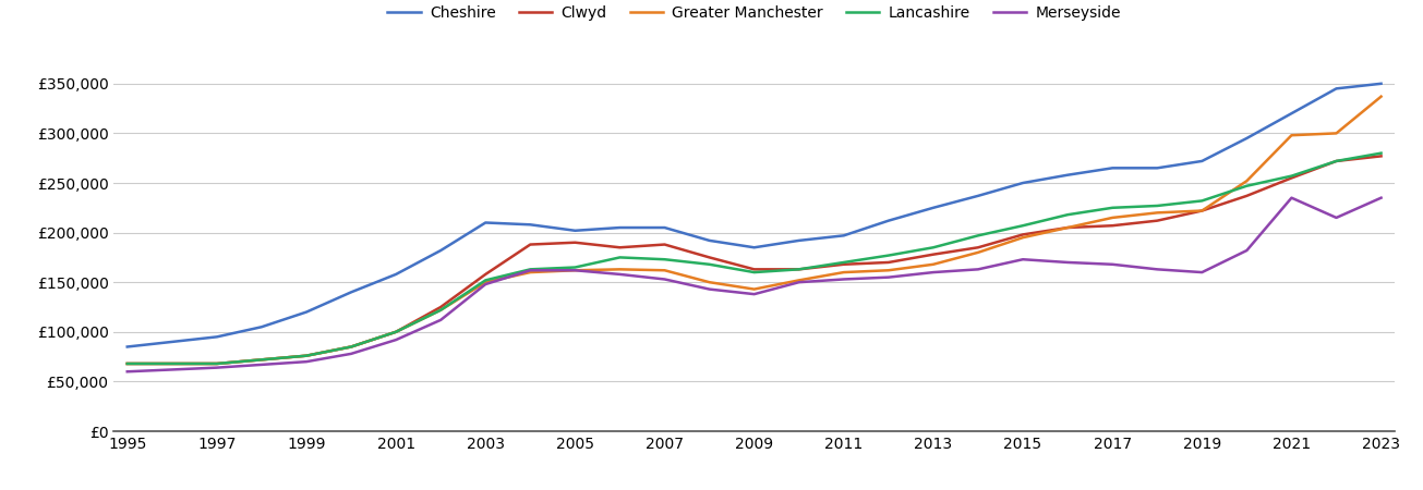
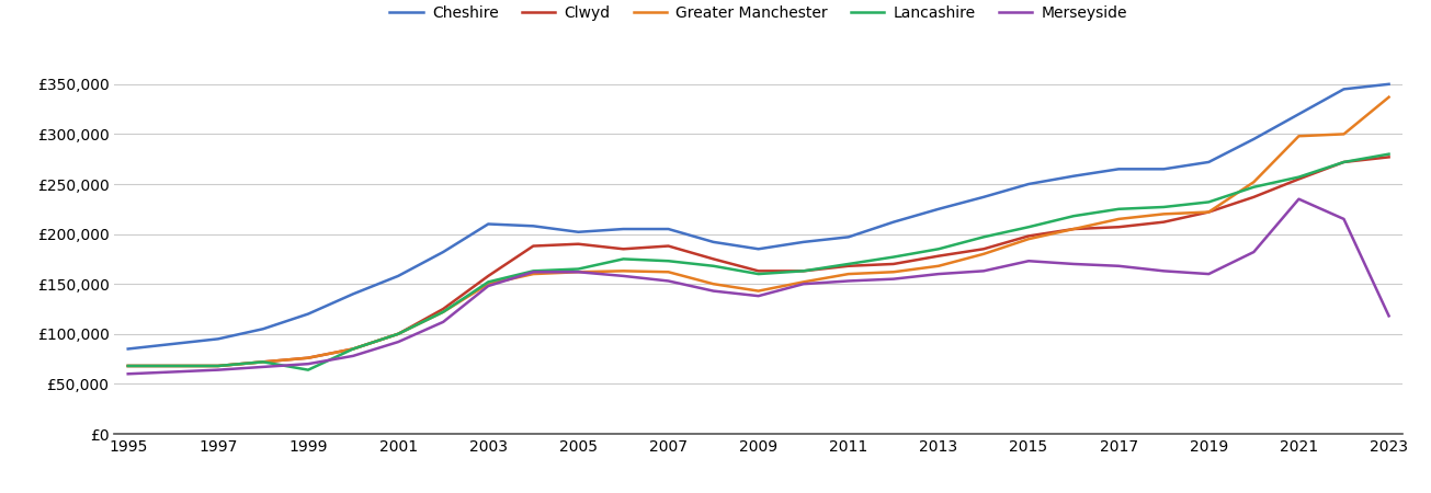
Lancashire/1999: £76,000 -> £64,000
Merseyside/2023: £235,000 -> £118,000
